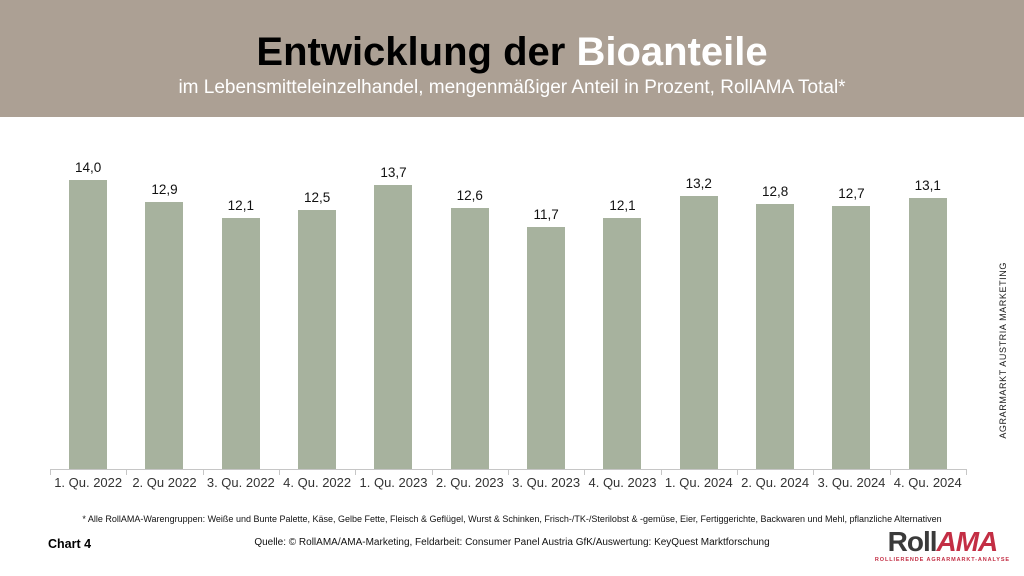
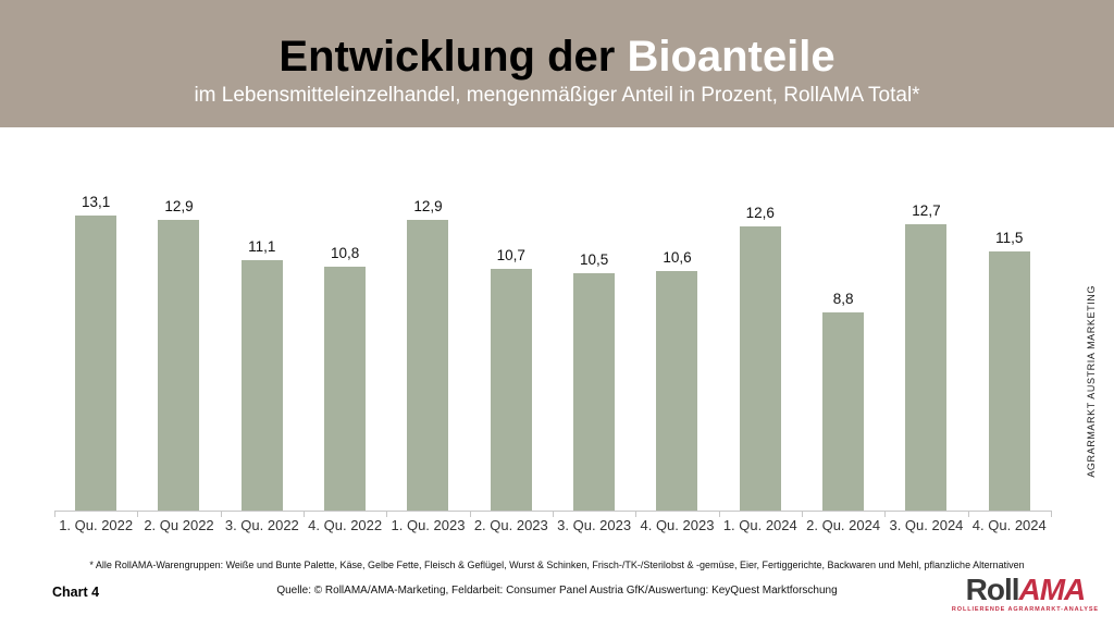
1. Qu. 2022: 14,0 -> 13,1
3. Qu. 2022: 12,1 -> 11,1
4. Qu. 2022: 12,5 -> 10,8
1. Qu. 2023: 13,7 -> 12,9
2. Qu. 2023: 12,6 -> 10,7
3. Qu. 2023: 11,7 -> 10,5
4. Qu. 2023: 12,1 -> 10,6
1. Qu. 2024: 13,2 -> 12,6
2. Qu. 2024: 12,8 -> 8,8
4. Qu. 2024: 13,1 -> 11,5
